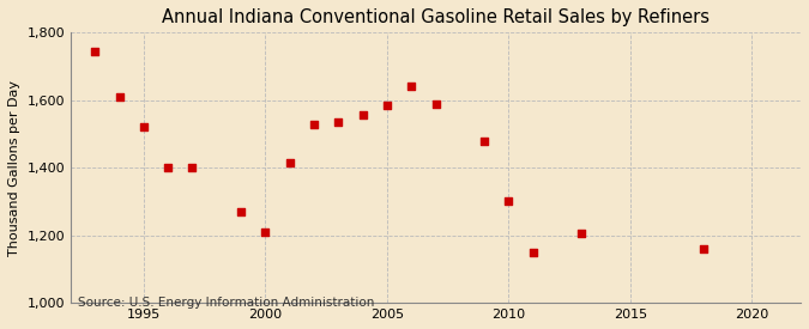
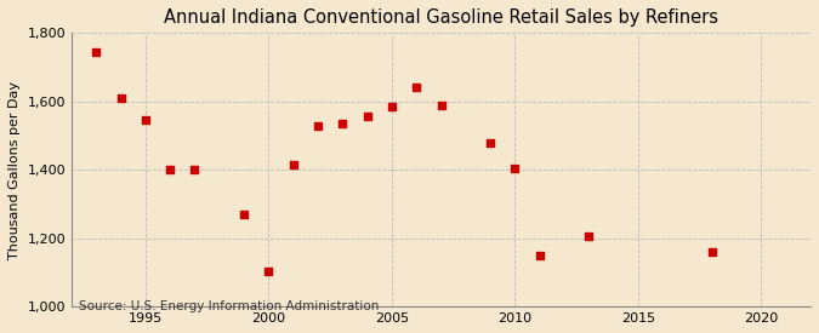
1995: 1,520 -> 1,545
2000: 1,210 -> 1,105
2010: 1,300 -> 1,405
